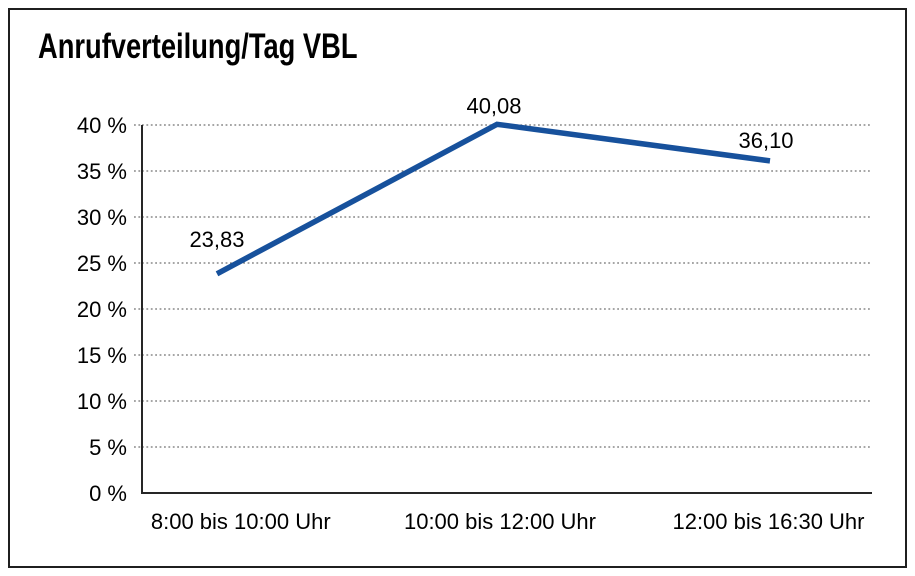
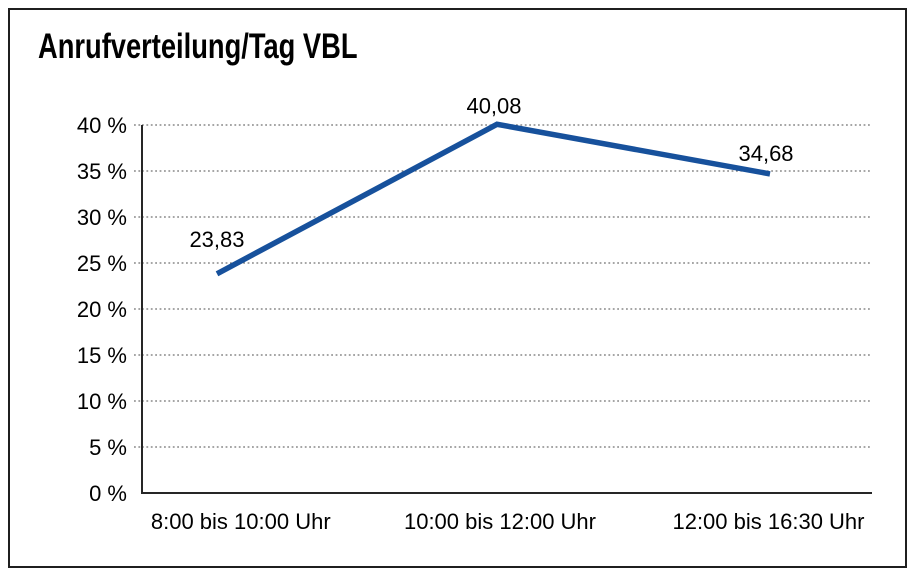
12:00 bis 16:30 Uhr: 36,10 -> 34,68
